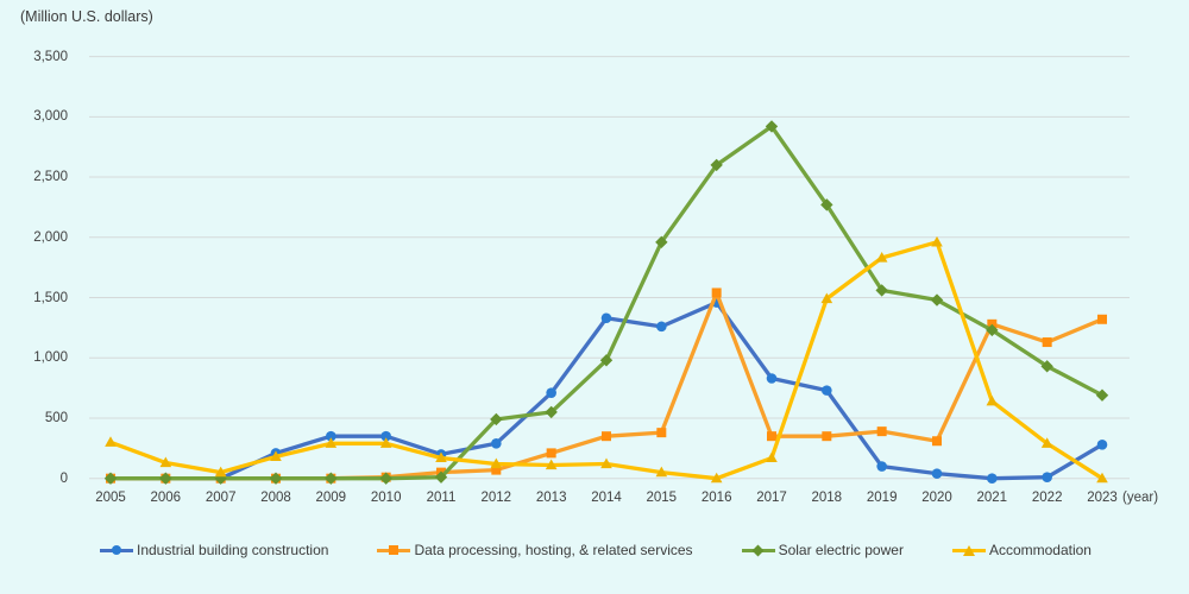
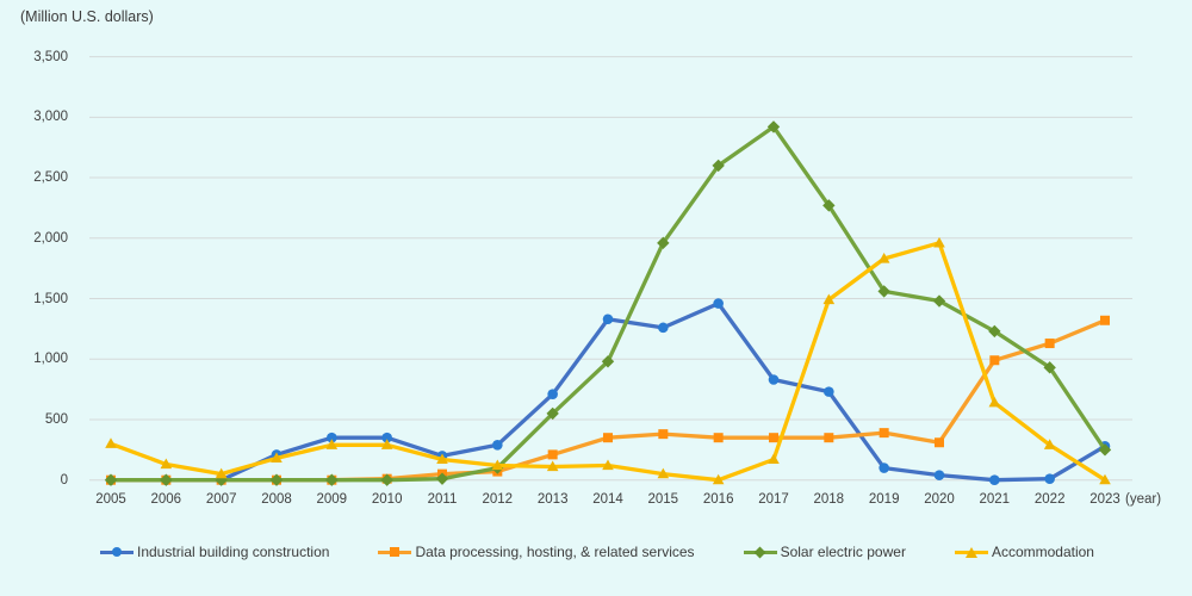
Solar electric power/2012: 490 -> 100
Data processing, hosting, & related services/2016: 1540 -> 350
Data processing, hosting, & related services/2021: 1280 -> 990
Solar electric power/2023: 690 -> 250
